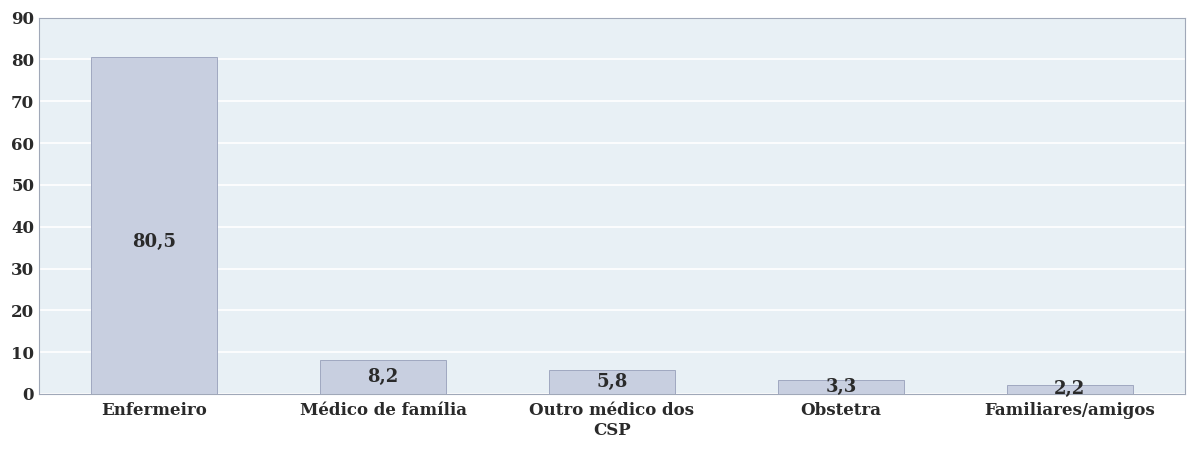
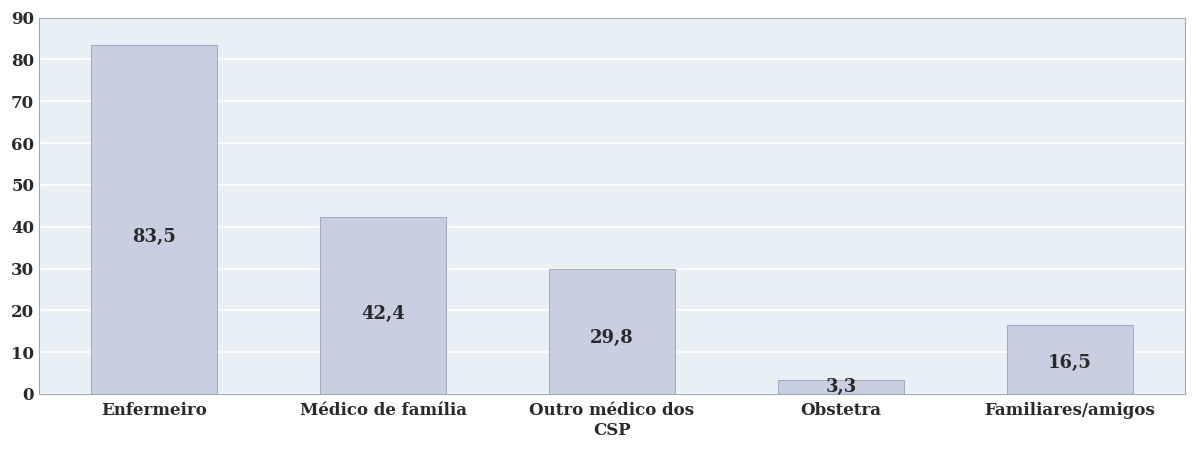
Enfermeiro: 80,5 -> 83,5
Médico de família: 8,2 -> 42,4
Outro médico dos CSP: 5,8 -> 29,8
Familiares/amigos: 2,2 -> 16,5
